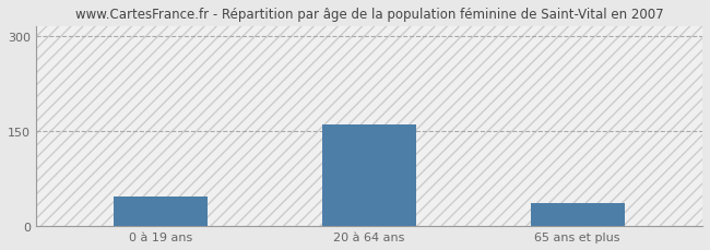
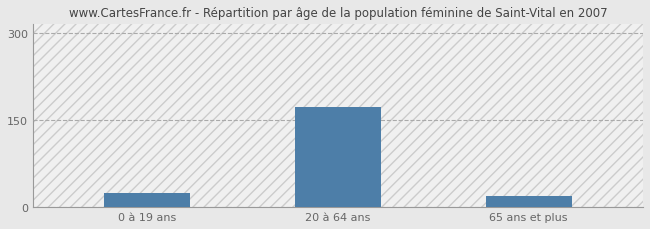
0 à 19 ans: 46 -> 25
20 à 64 ans: 160 -> 172
65 ans et plus: 36 -> 20
